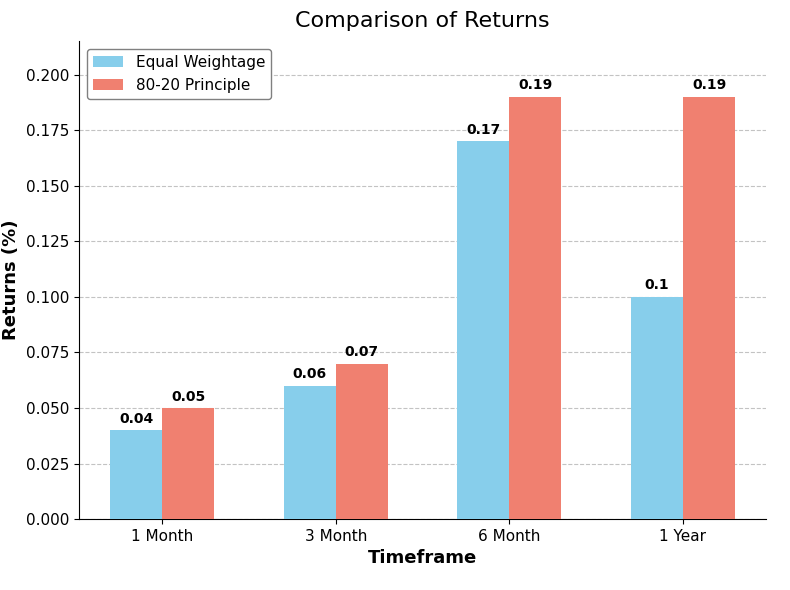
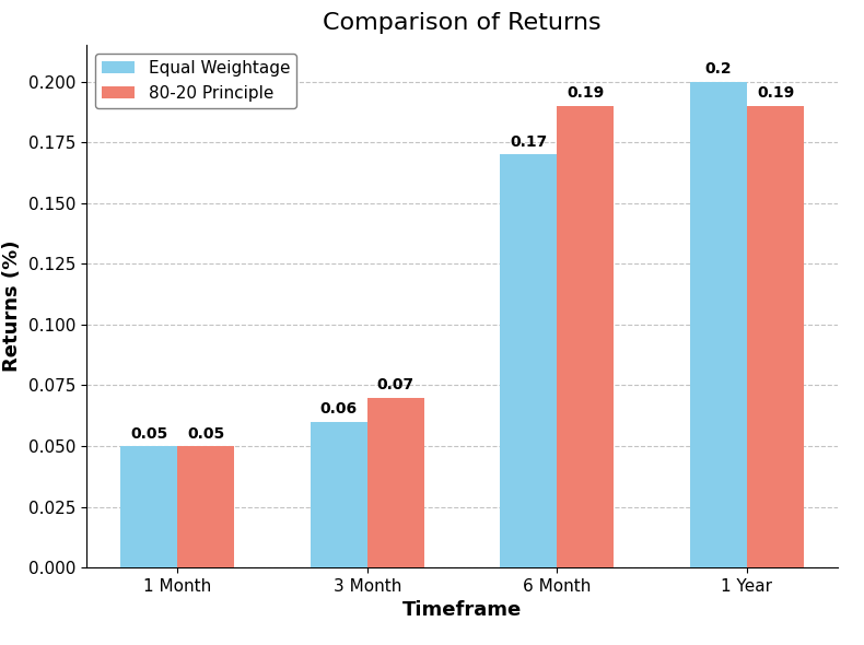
Equal Weightage/1 Month: 0.04 -> 0.05
Equal Weightage/1 Year: 0.1 -> 0.2
